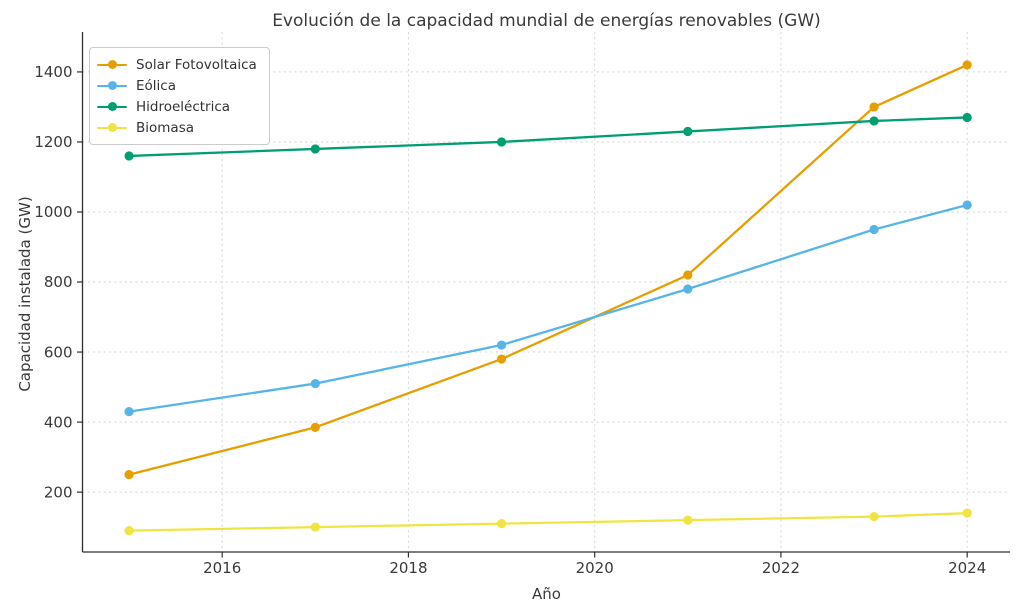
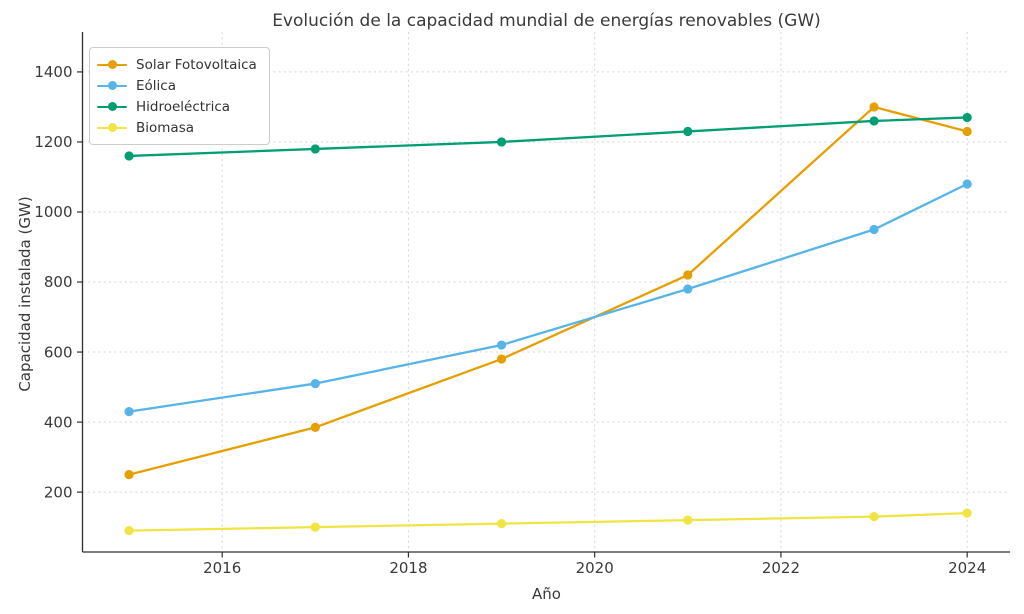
Solar Fotovoltaica/2024: 1420 -> 1230
Eólica/2024: 1020 -> 1080
